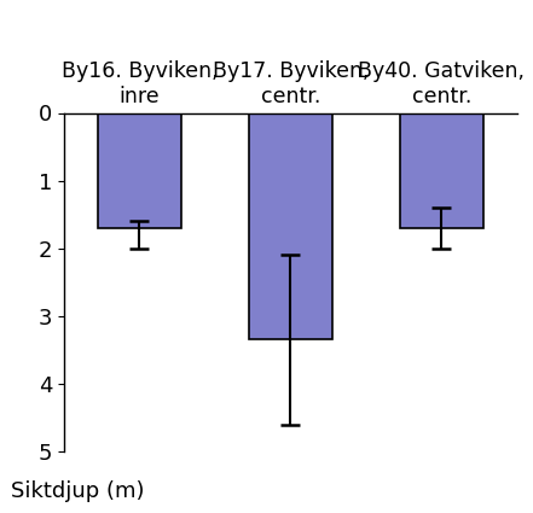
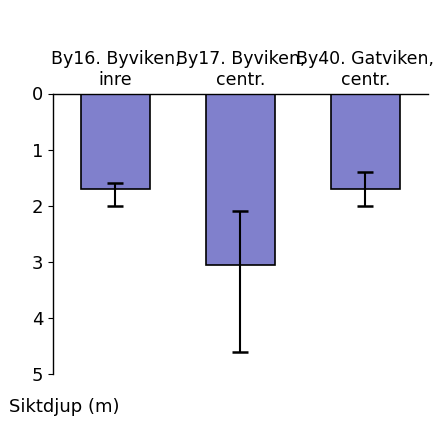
By17. Byviken, centr.: 3.34 -> 3.05
